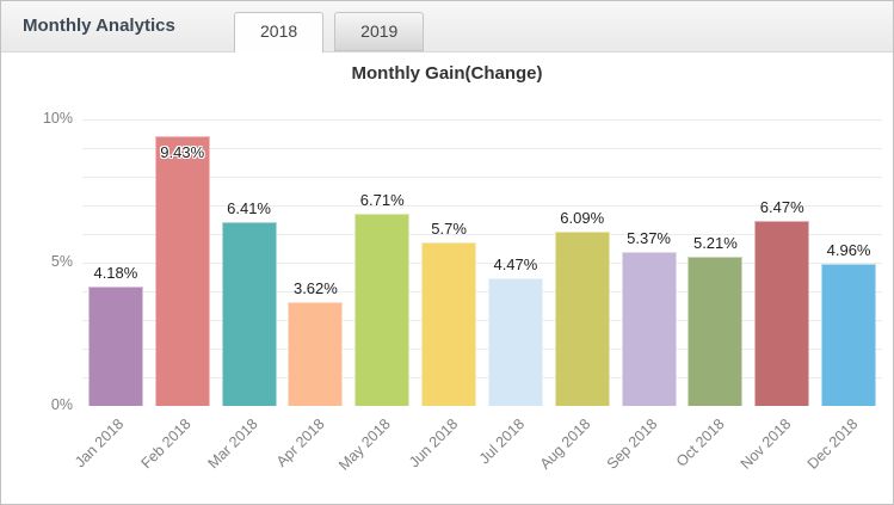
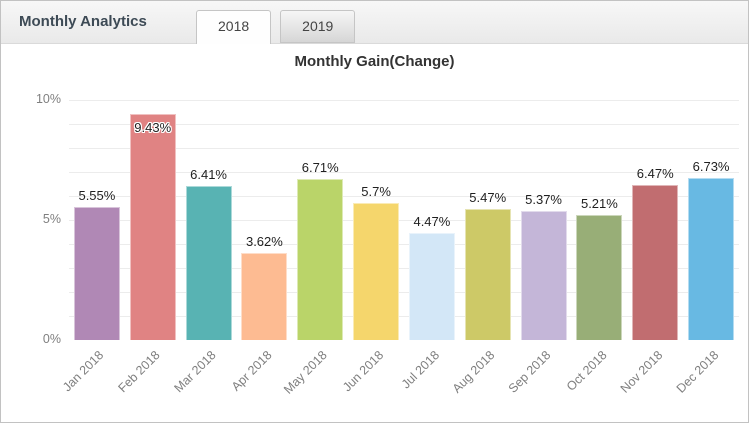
Jan 2018: 4.18% -> 5.55%
Aug 2018: 6.09% -> 5.47%
Dec 2018: 4.96% -> 6.73%
